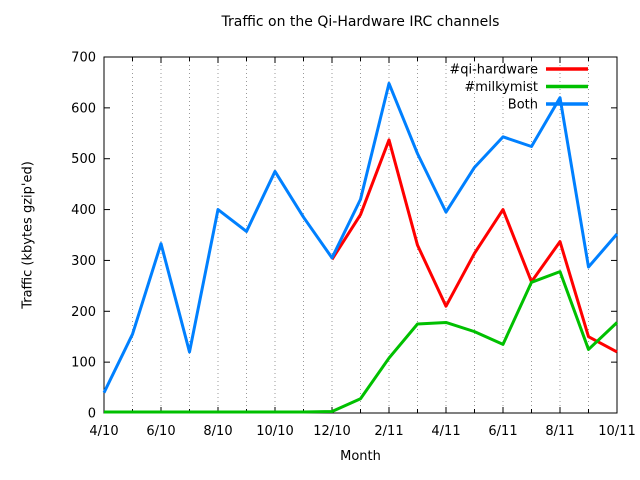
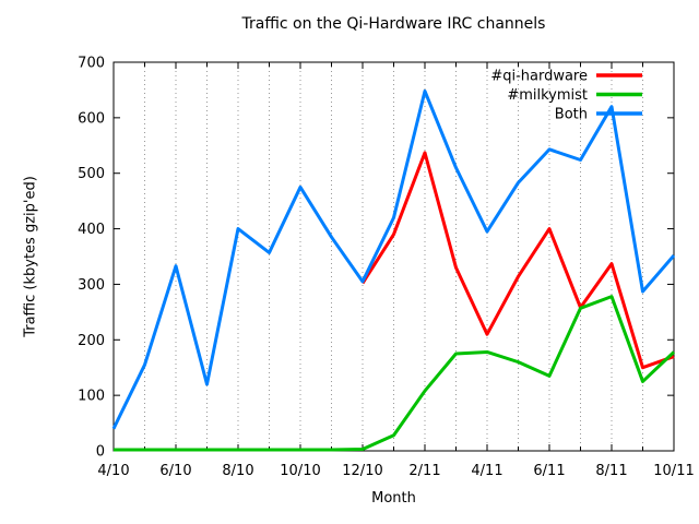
#qi-hardware/10/11: 120 -> 170
